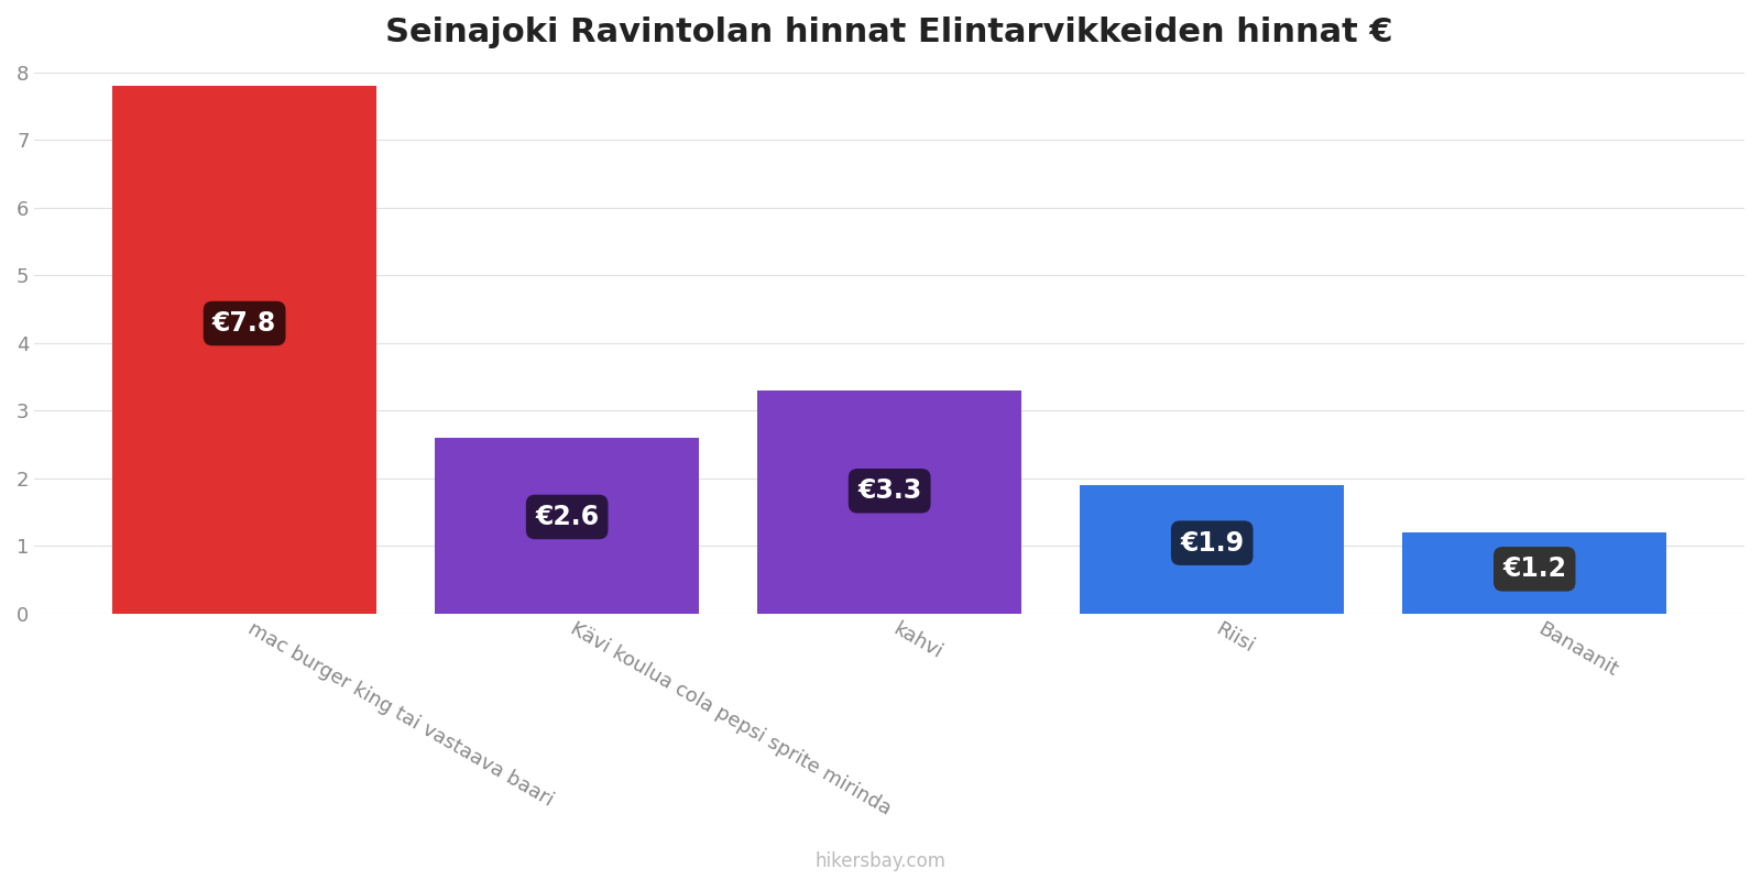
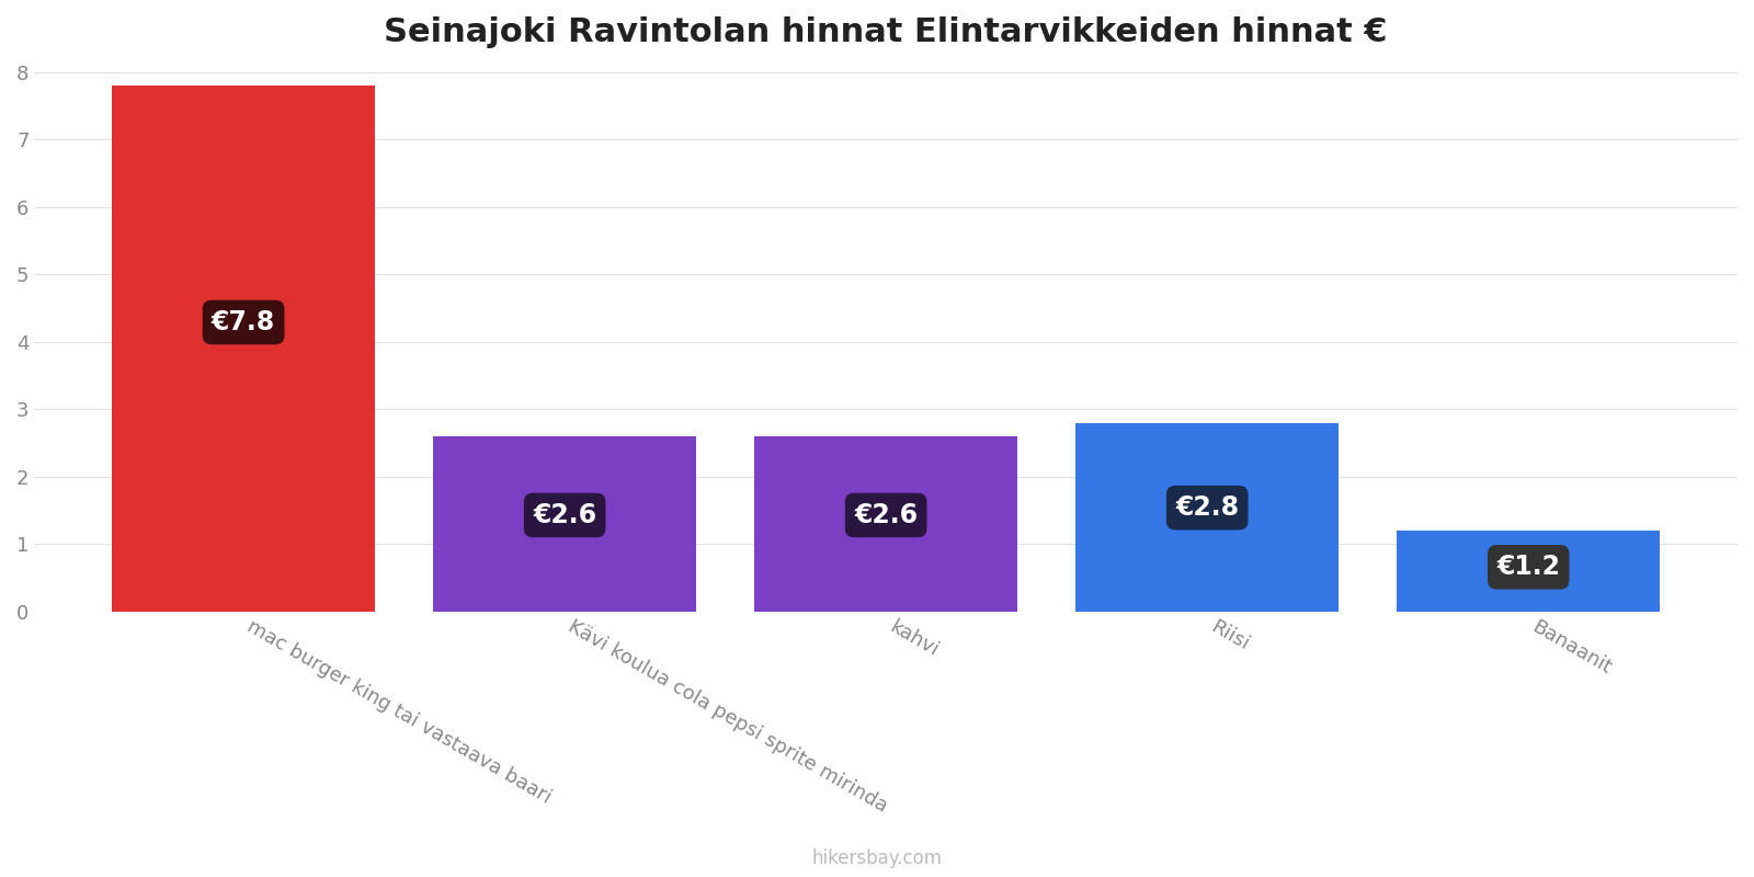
kahvi: €3.3 -> €2.6
Riisi: €1.9 -> €2.8
